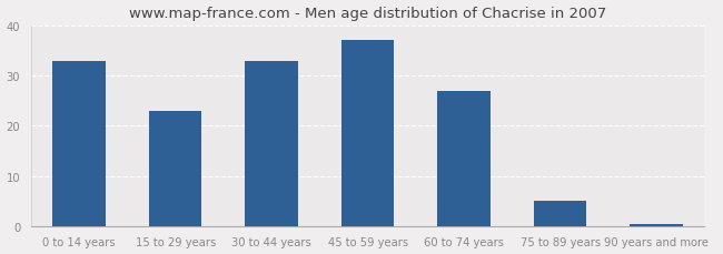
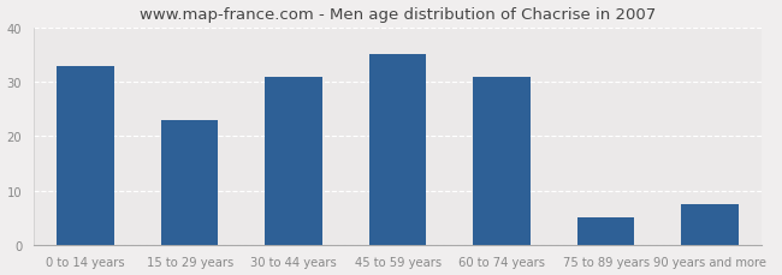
30 to 44 years: 33.0 -> 31.0
45 to 59 years: 37.0 -> 35.0
60 to 74 years: 27.0 -> 31.0
90 years and more: 0.4 -> 7.5
